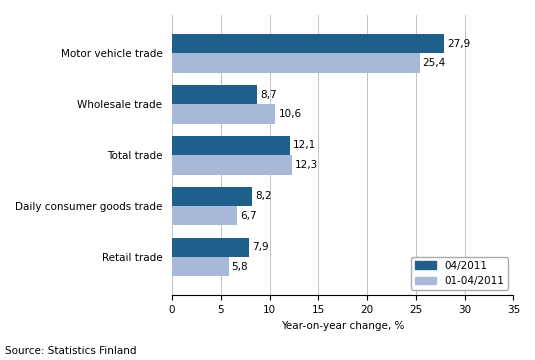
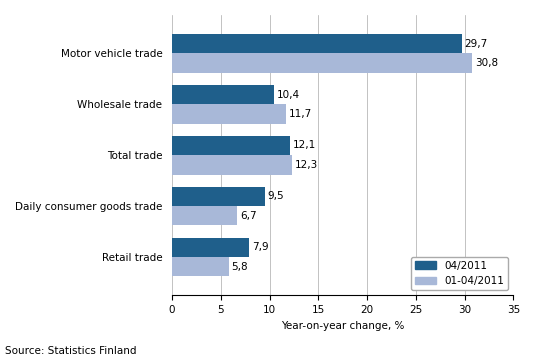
04/2011/Motor vehicle trade: 27,9 -> 29,7
01-04/2011/Motor vehicle trade: 25,4 -> 30,8
04/2011/Wholesale trade: 8,7 -> 10,4
01-04/2011/Wholesale trade: 10,6 -> 11,7
04/2011/Daily consumer goods trade: 8,2 -> 9,5
